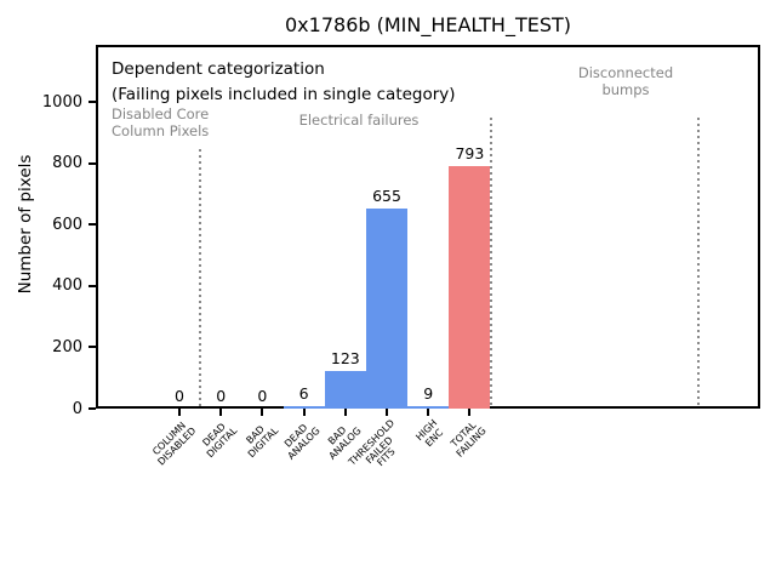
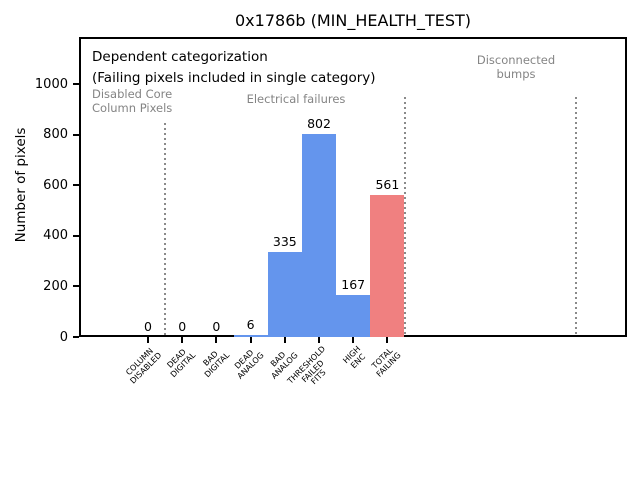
BAD ANALOG: 123 -> 335
THRESHOLD FAILED FITS: 655 -> 802
HIGH ENC: 9 -> 167
TOTAL FAILING: 793 -> 561
